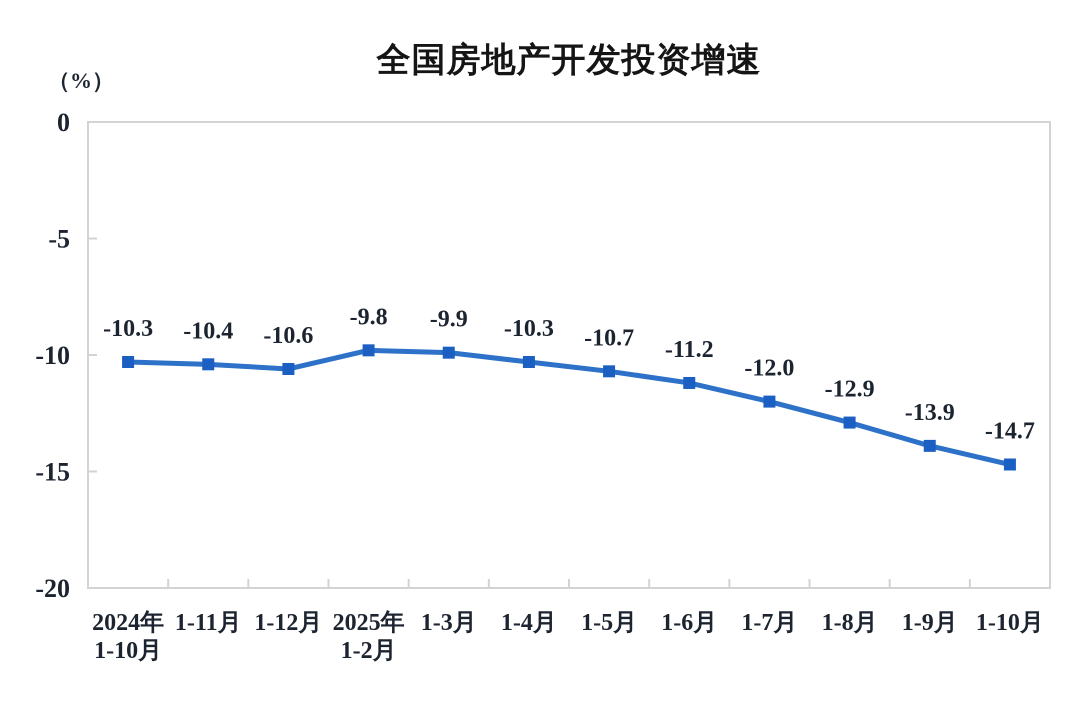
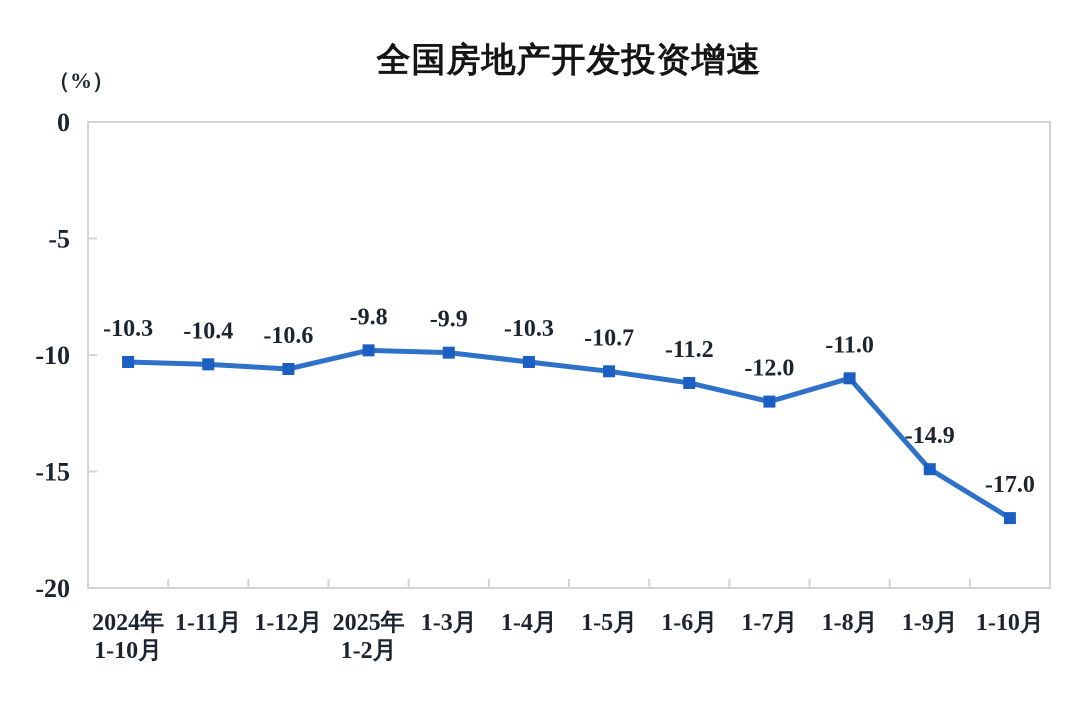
1-8月: -12.9 -> -11.0
1-9月: -13.9 -> -14.9
1-10月: -14.7 -> -17.0
